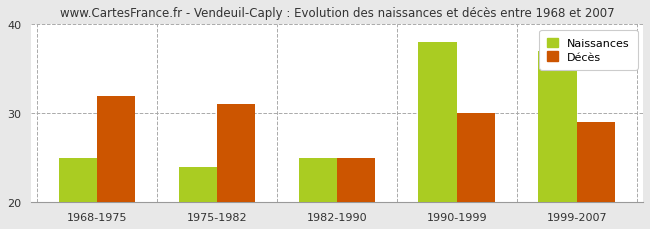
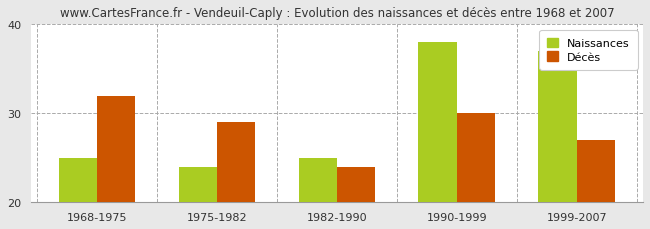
Décès/1975-1982: 31 -> 29
Décès/1982-1990: 25 -> 24
Décès/1999-2007: 29 -> 27
